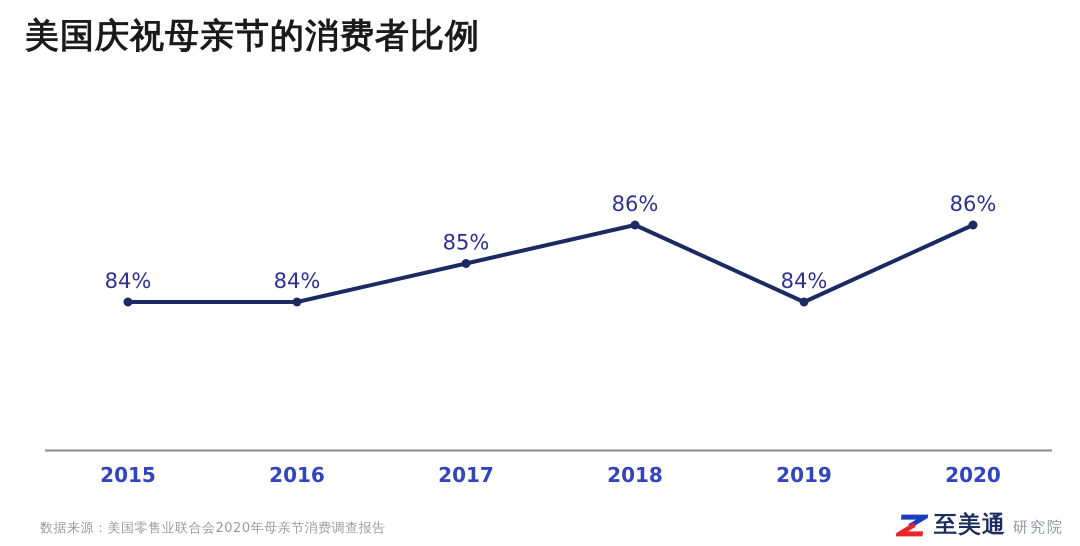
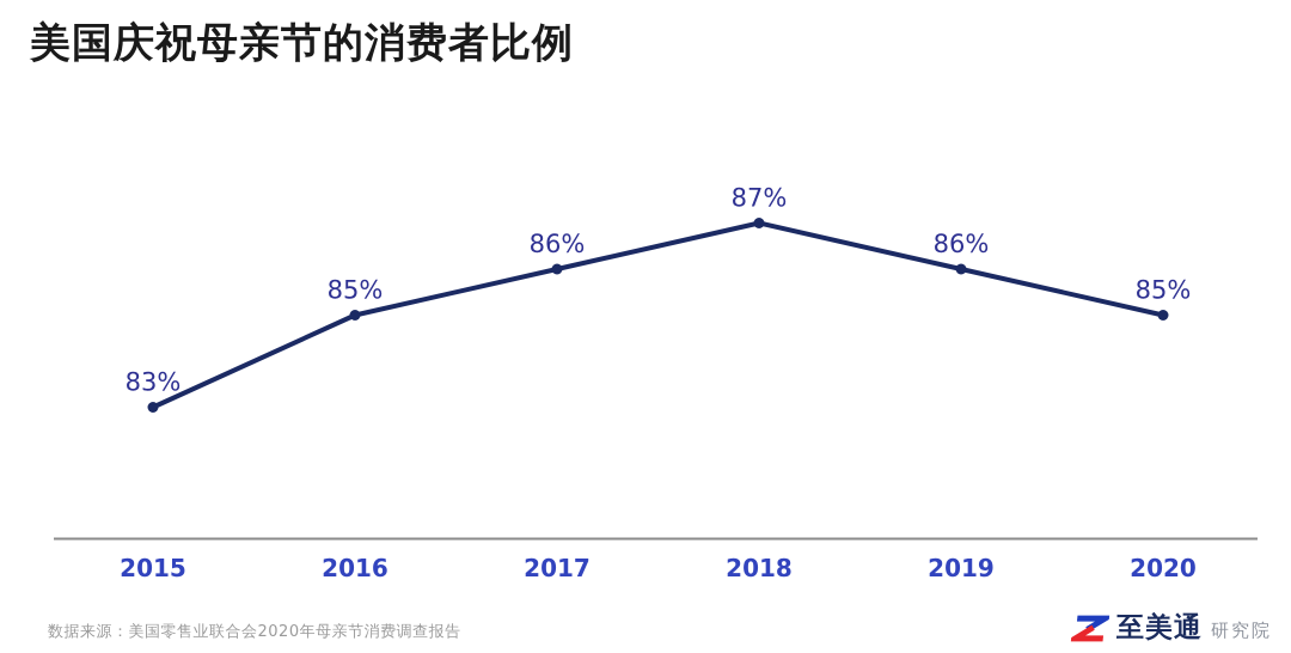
2015: 84% -> 83%
2016: 84% -> 85%
2017: 85% -> 86%
2018: 86% -> 87%
2019: 84% -> 86%
2020: 86% -> 85%
